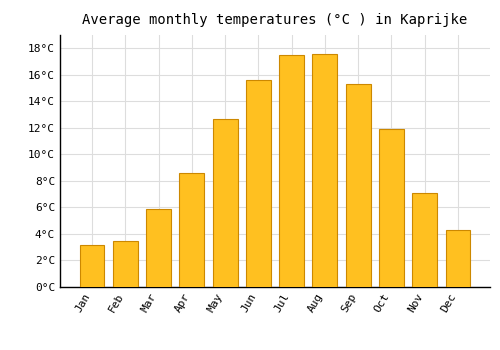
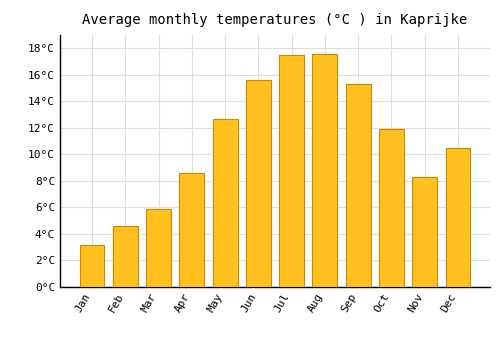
Feb: 3.5°C -> 4.6°C
Nov: 7.1°C -> 8.3°C
Dec: 4.3°C -> 10.5°C
